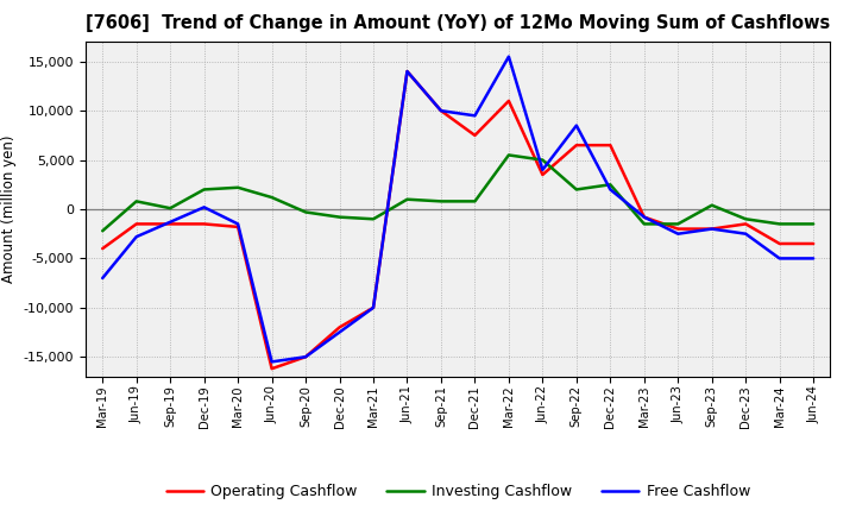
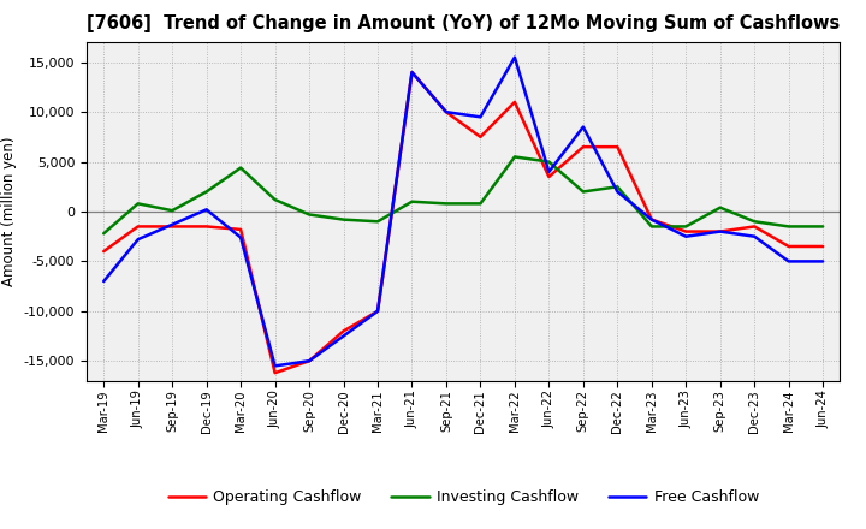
Investing Cashflow/Mar-20: 2,200 -> 4,400
Free Cashflow/Mar-20: -1,500 -> -2,600
